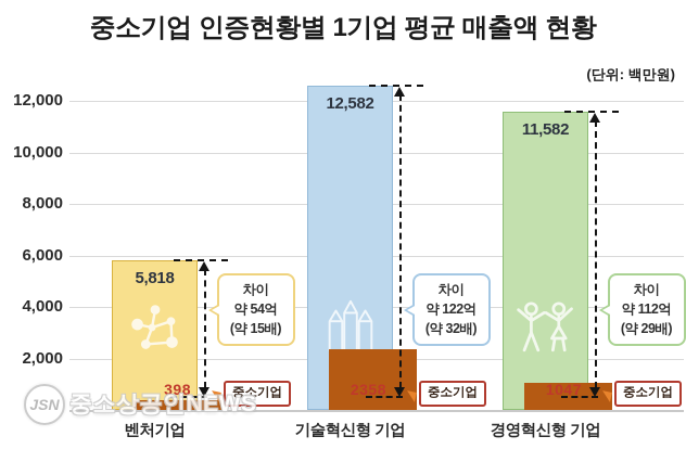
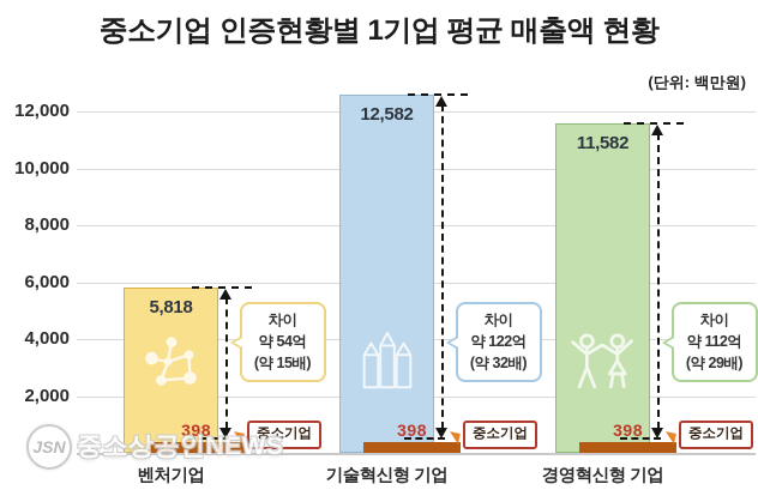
중소기업/기술혁신형 기업: 2358 -> 398
중소기업/경영혁신형 기업: 1047 -> 398
